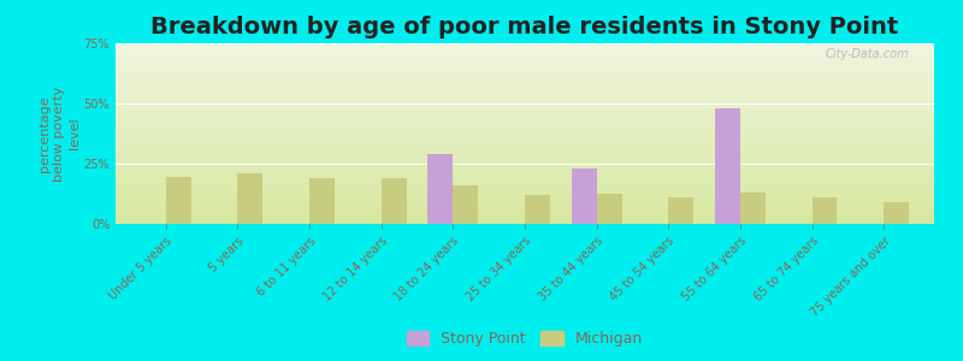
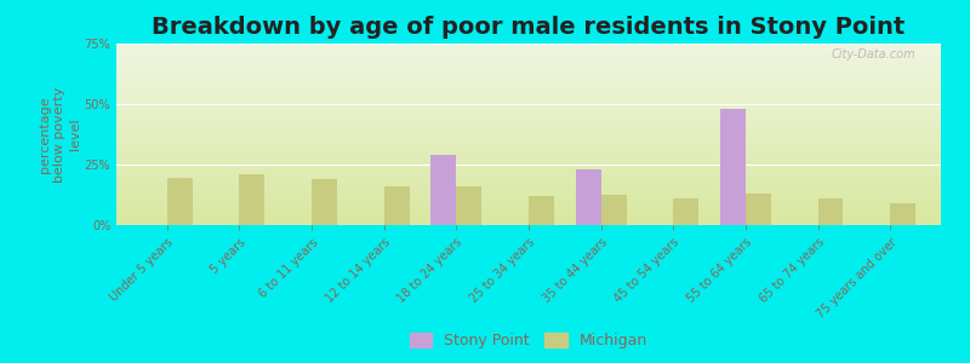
Michigan/12 to 14 years: 19.0% -> 16.0%
